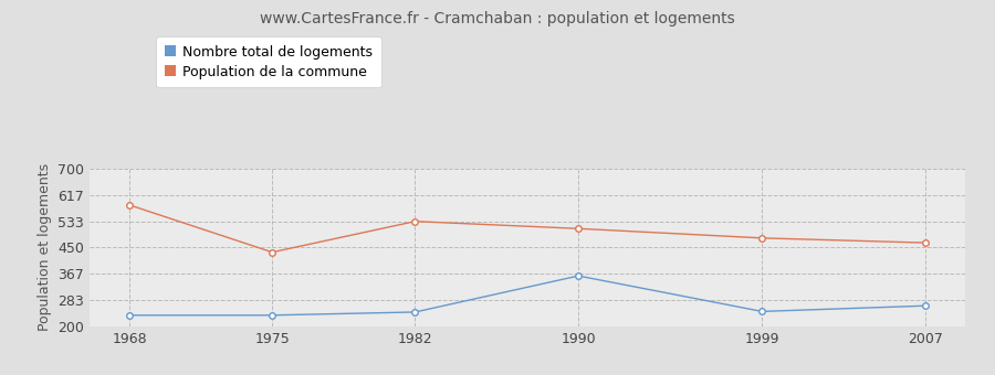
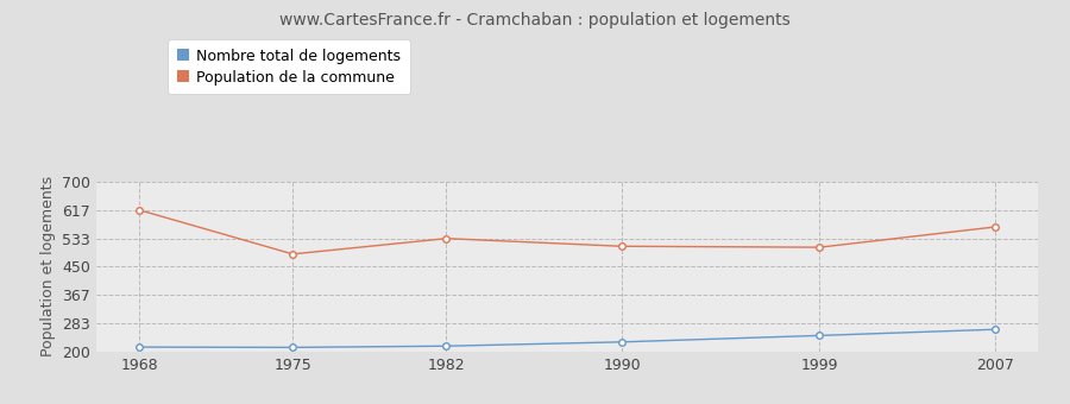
Nombre total de logements/1968: 235 -> 213
Population de la commune/1968: 585 -> 617
Nombre total de logements/1975: 235 -> 212
Population de la commune/1975: 435 -> 487
Nombre total de logements/1982: 245 -> 216
Nombre total de logements/1990: 360 -> 228
Population de la commune/1999: 480 -> 507
Population de la commune/2007: 465 -> 567
